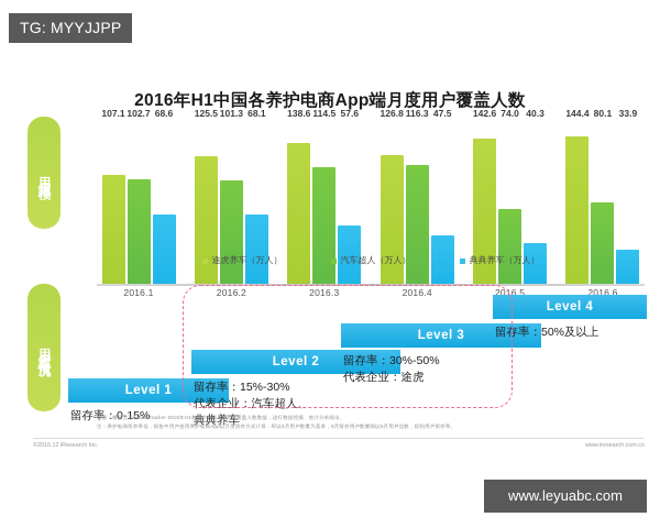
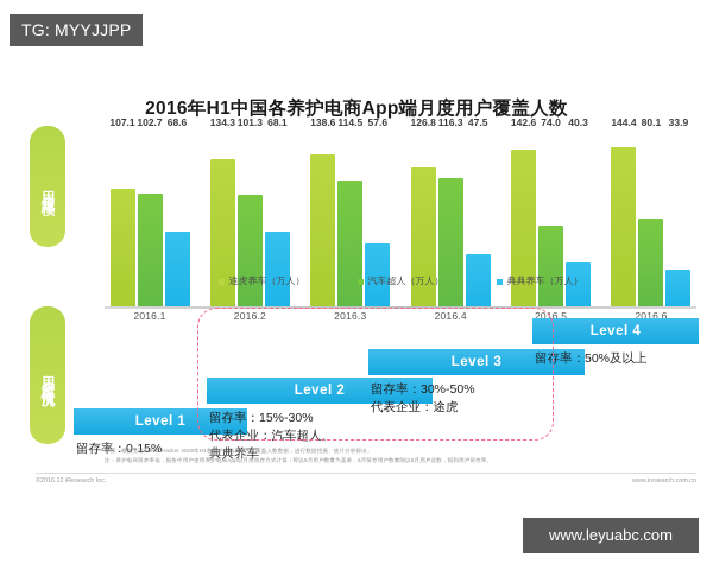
途虎养车（万人）/2016.2: 125.5 -> 134.3
